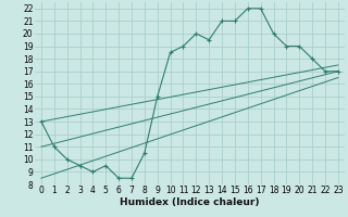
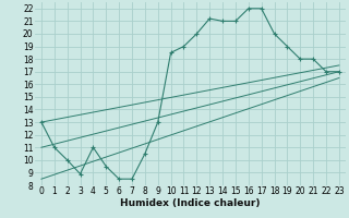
3: 9.5 -> 8.9
4: 9.0 -> 11.0
9: 15.0 -> 13.0
13: 19.5 -> 21.2
20: 19.0 -> 18.0
